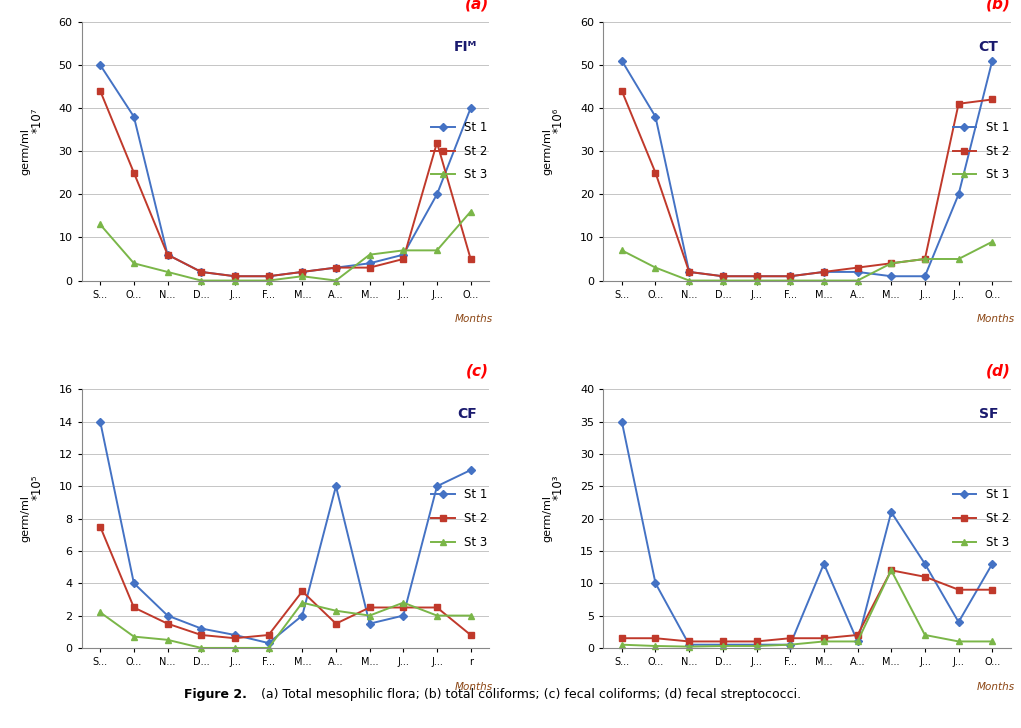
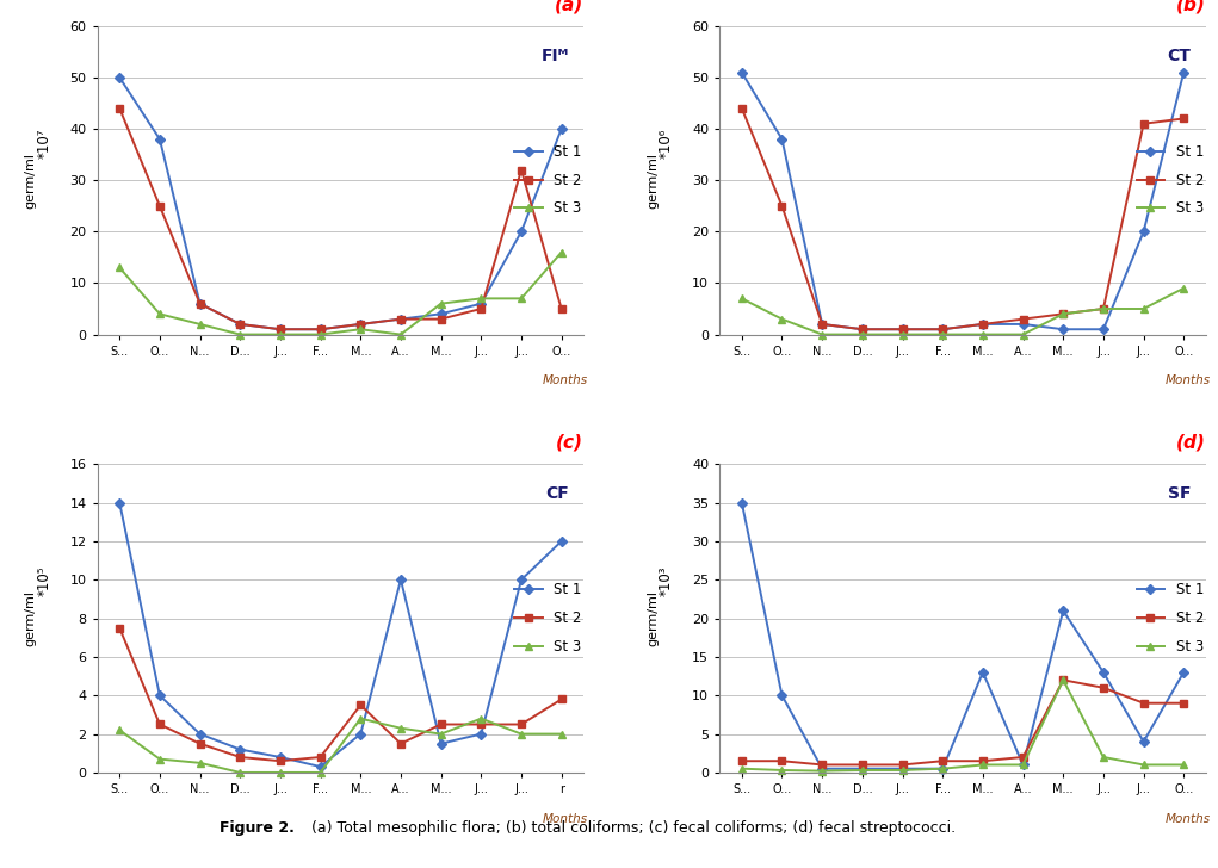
St 1/r: 11.0 -> 12.0
St 2/r: 0.8 -> 3.8
